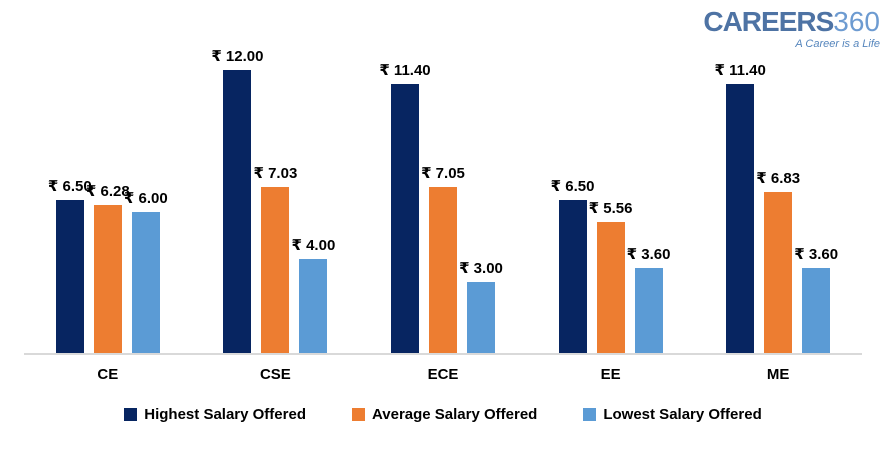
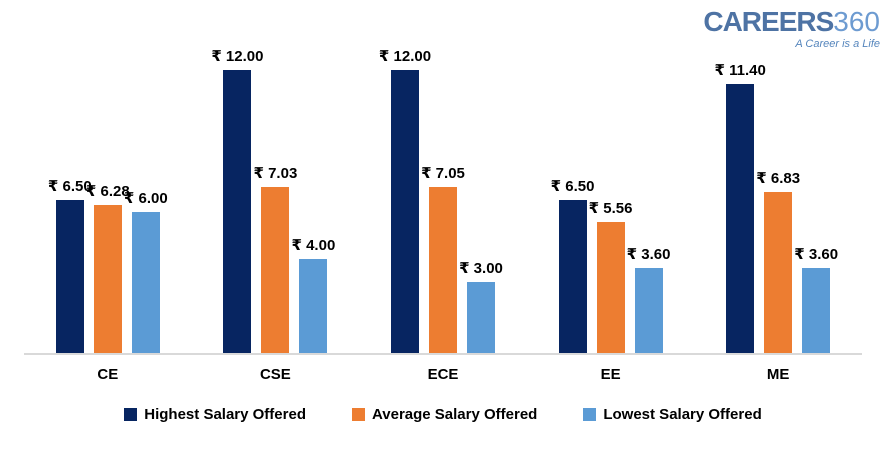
Highest Salary Offered/ECE: 11.40 -> 12.00
